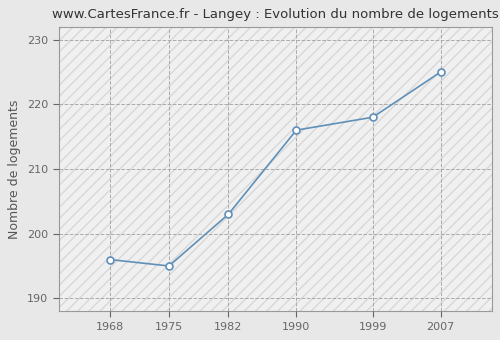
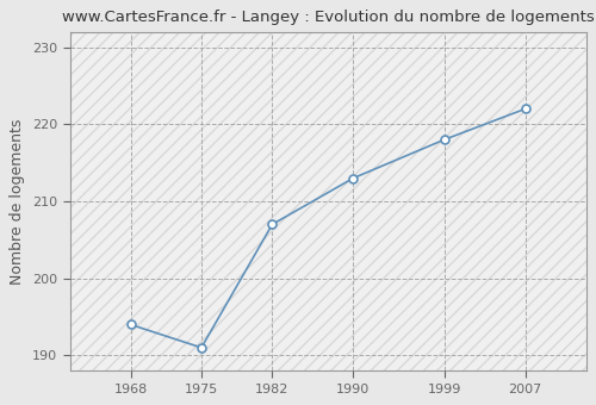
1968: 196 -> 194
1975: 195 -> 191
1982: 203 -> 207
1990: 216 -> 213
2007: 225 -> 222
